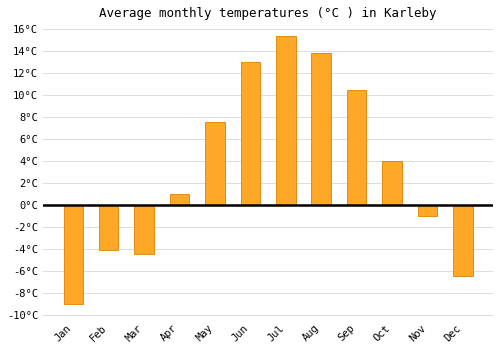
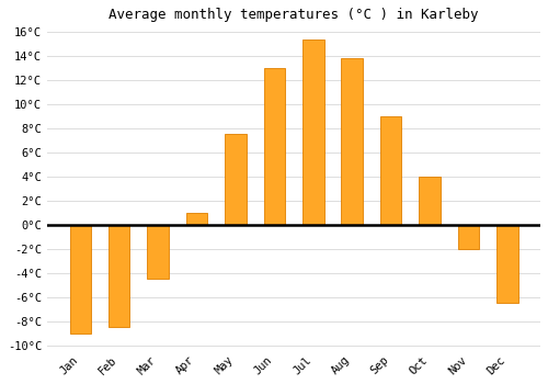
Feb: -4.1°C -> -8.5°C
Sep: 10.4°C -> 9.0°C
Nov: -1.0°C -> -2.0°C
